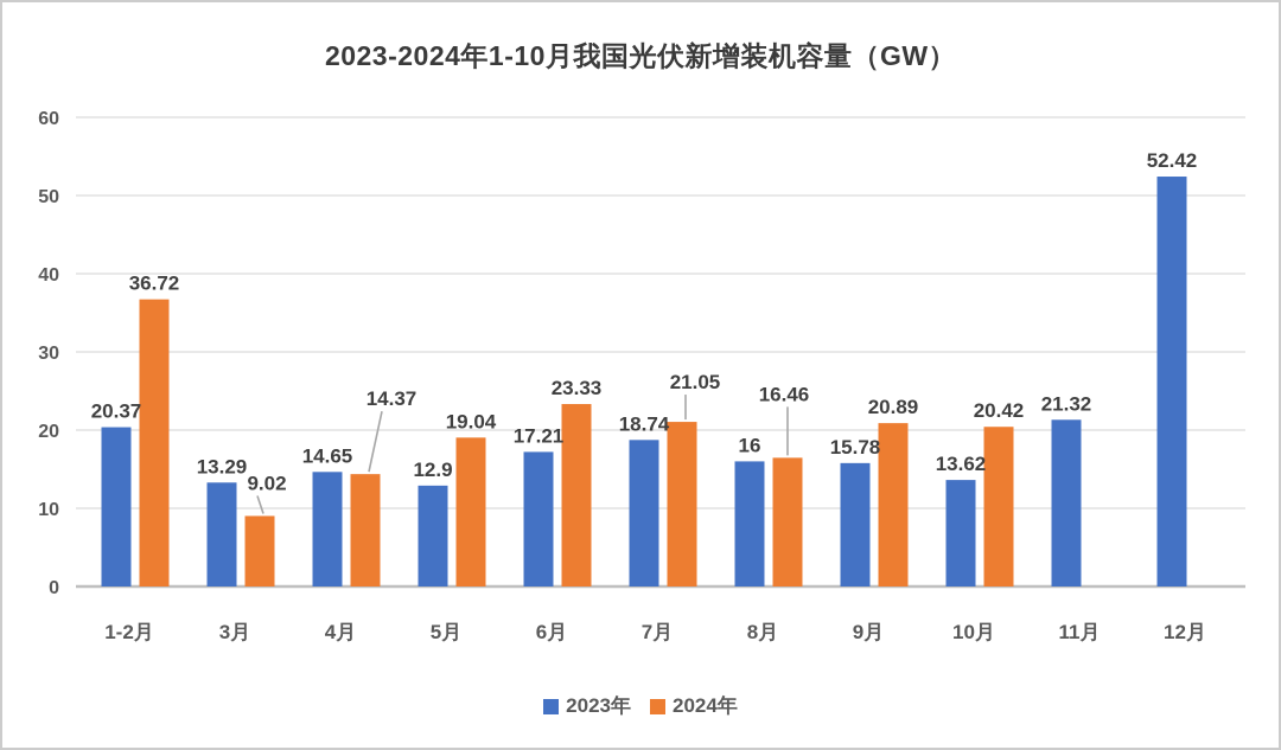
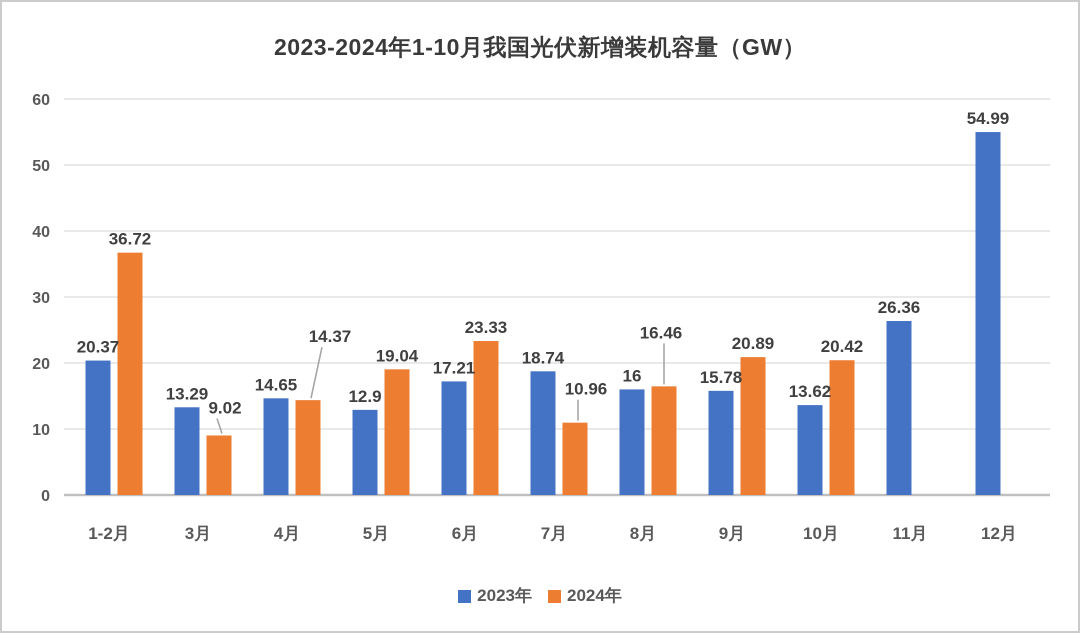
2024年/7月: 21.05 -> 10.96
2023年/11月: 21.32 -> 26.36
2023年/12月: 52.42 -> 54.99
